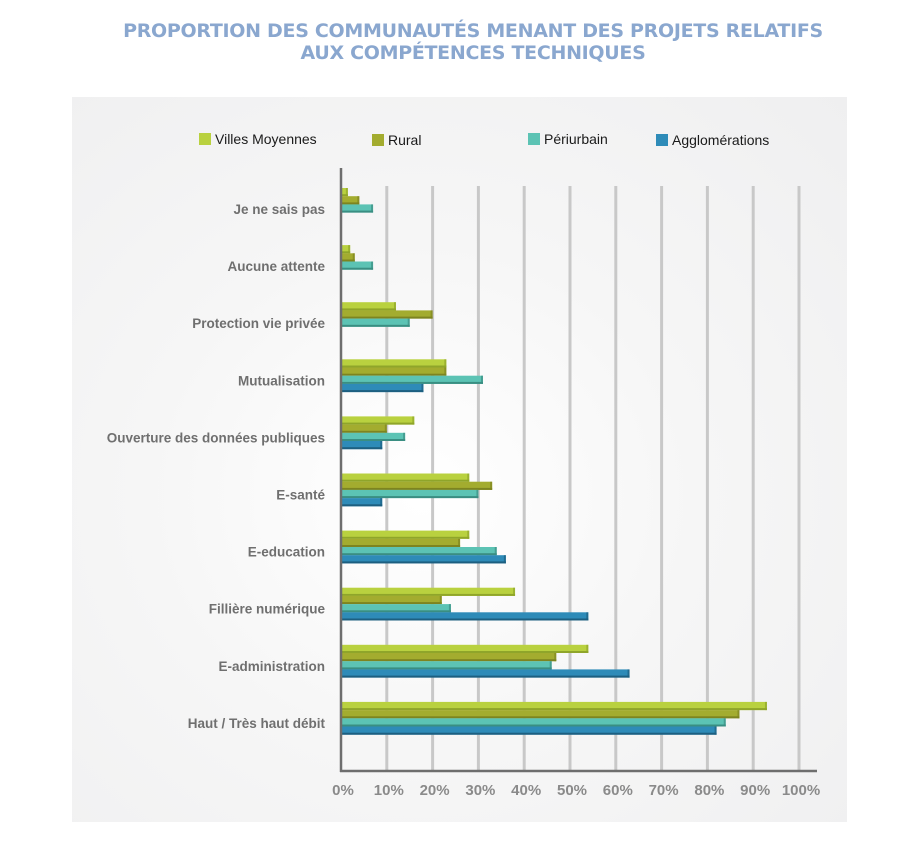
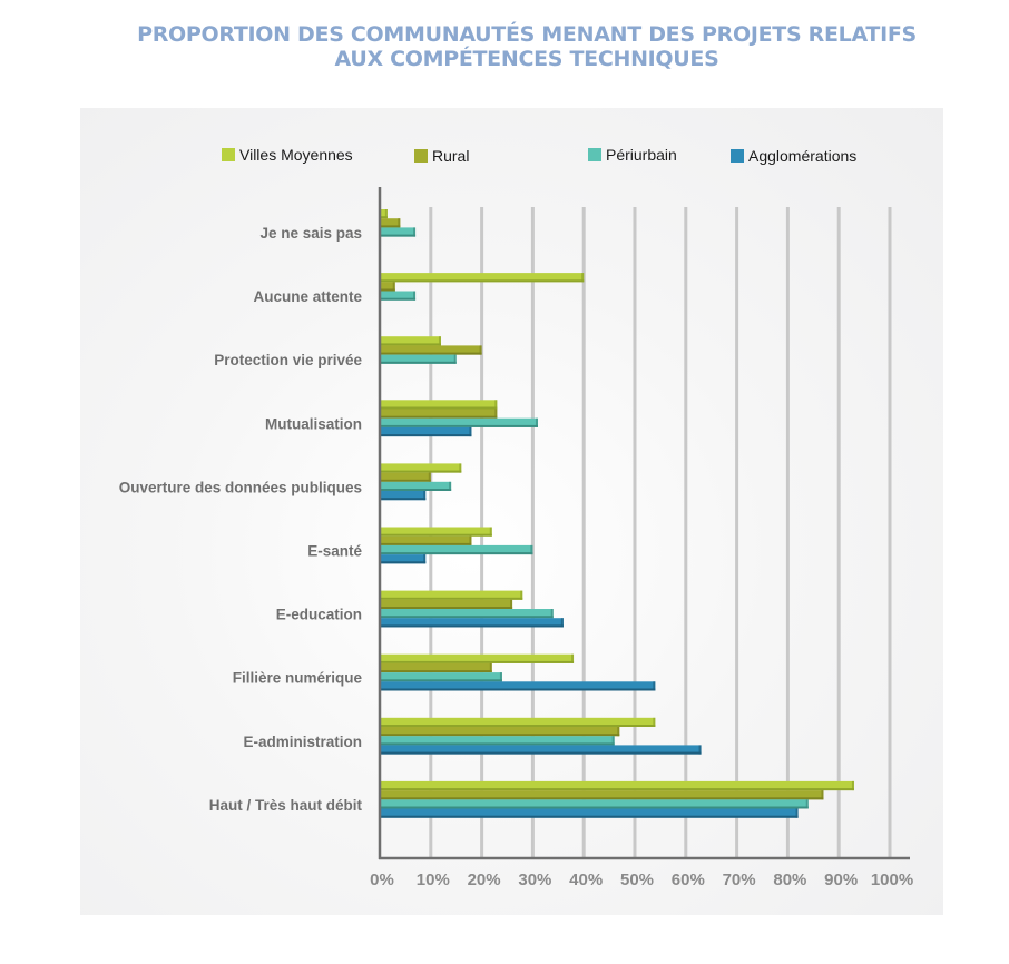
Villes Moyennes/Aucune attente: 2% -> 40%
Villes Moyennes/E-santé: 28% -> 22%
Rural/E-santé: 33% -> 18%
